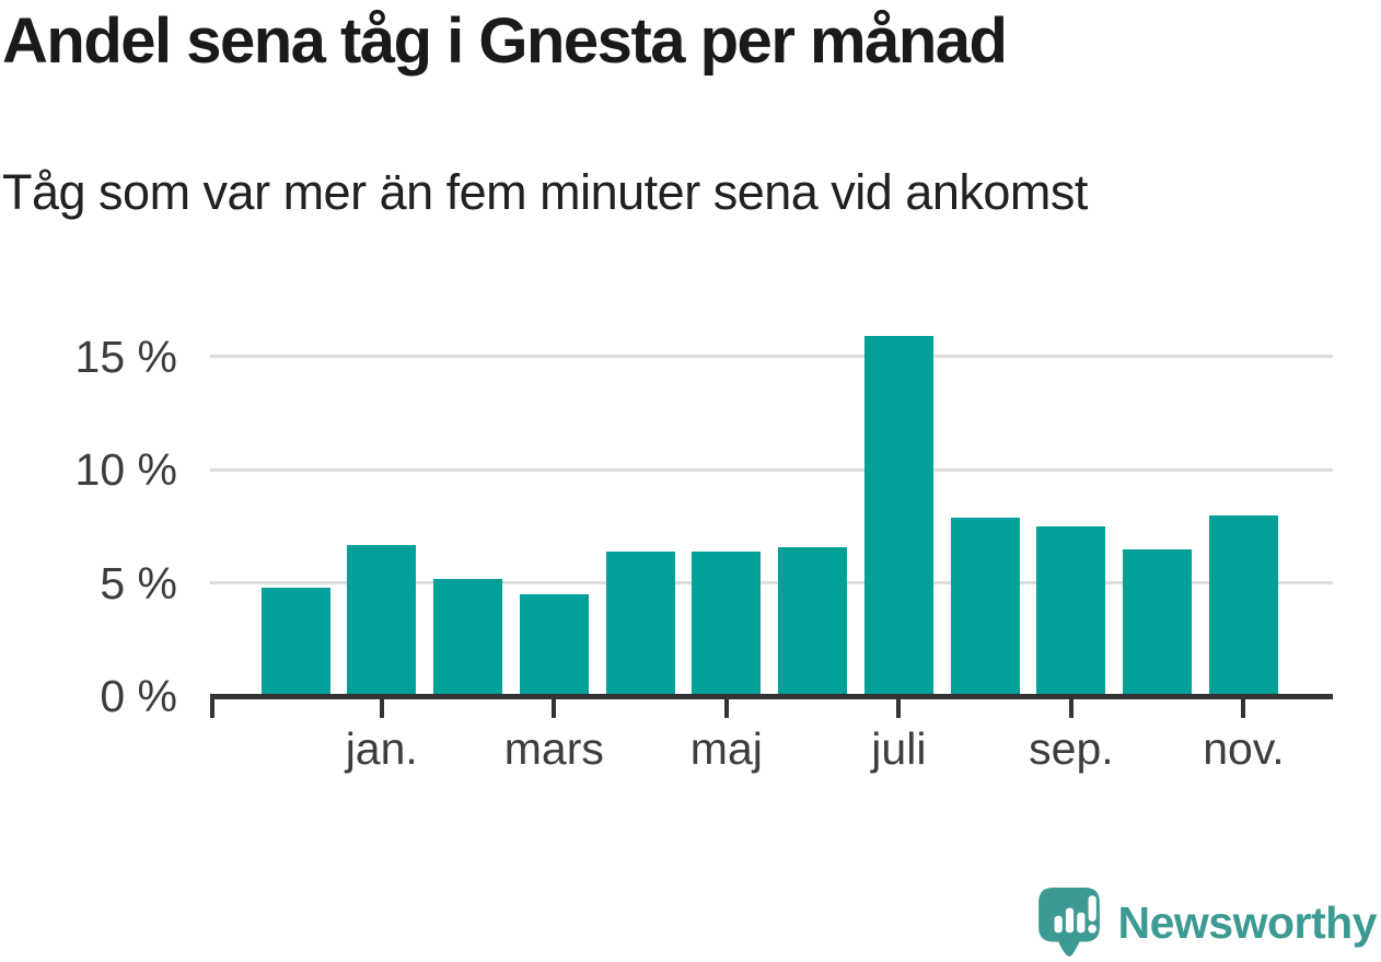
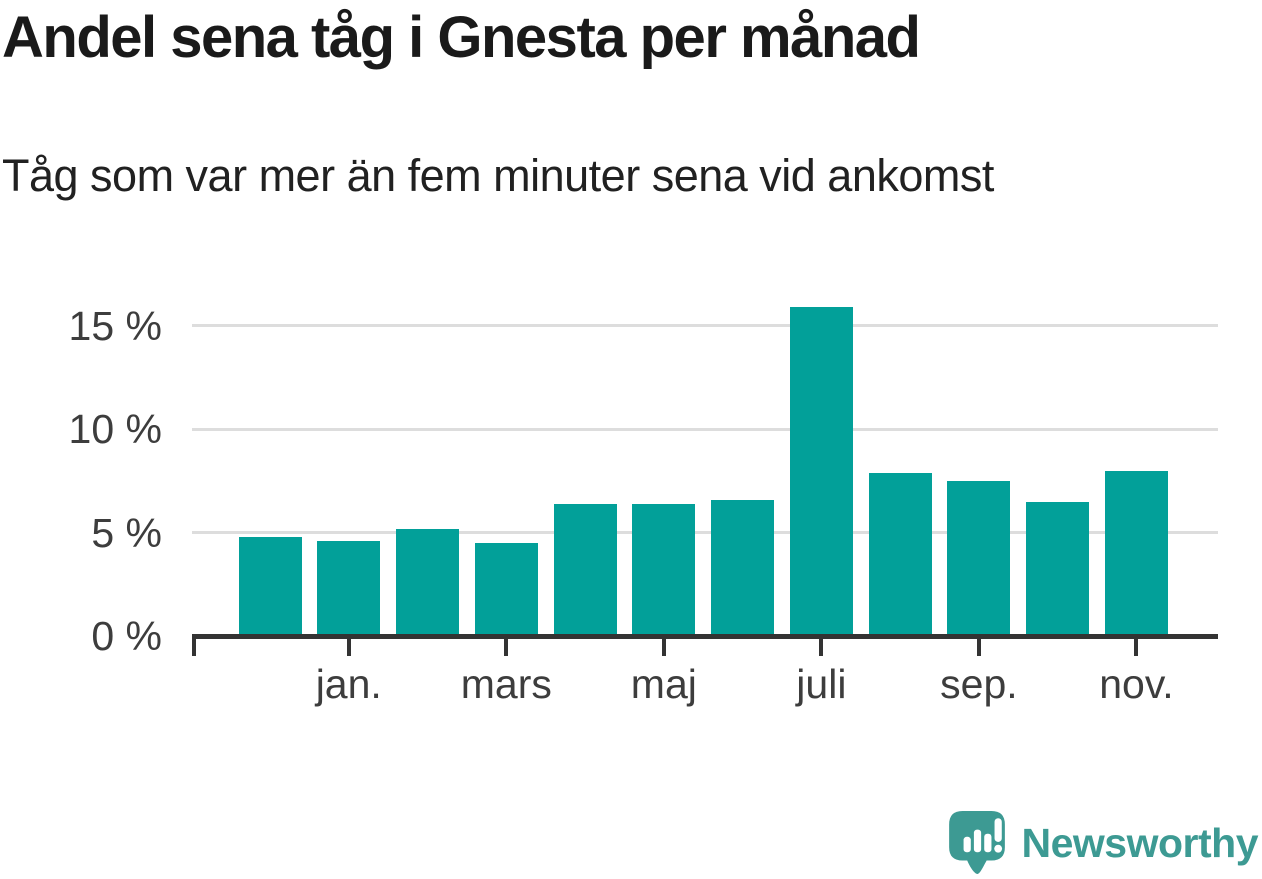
jan.: 6.7% -> 4.6%
